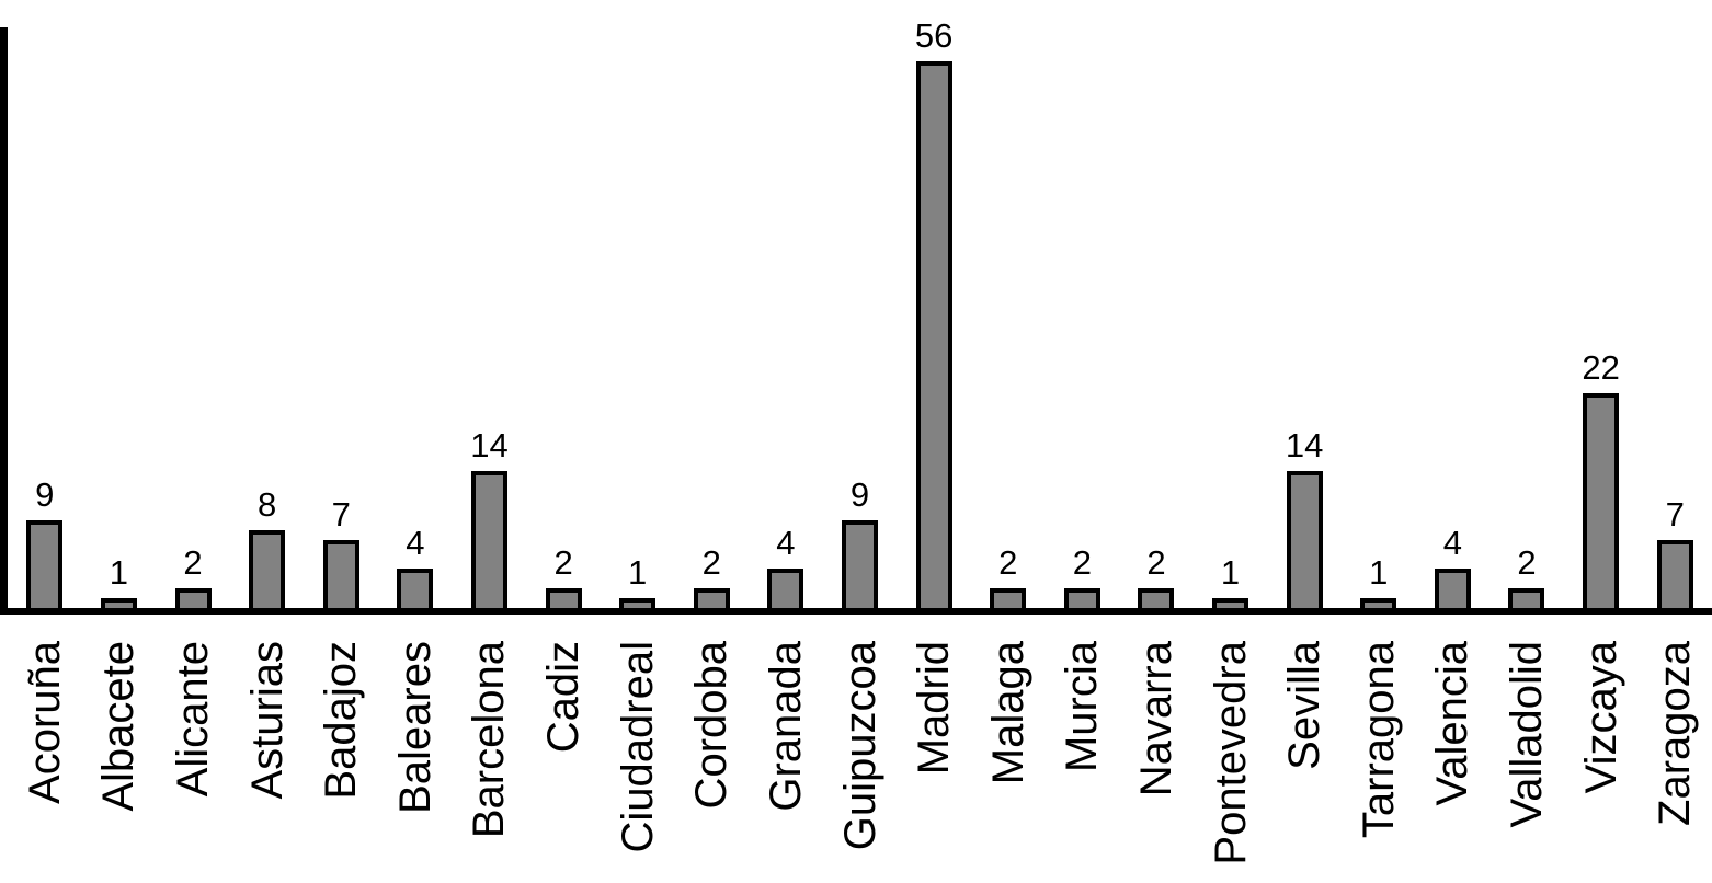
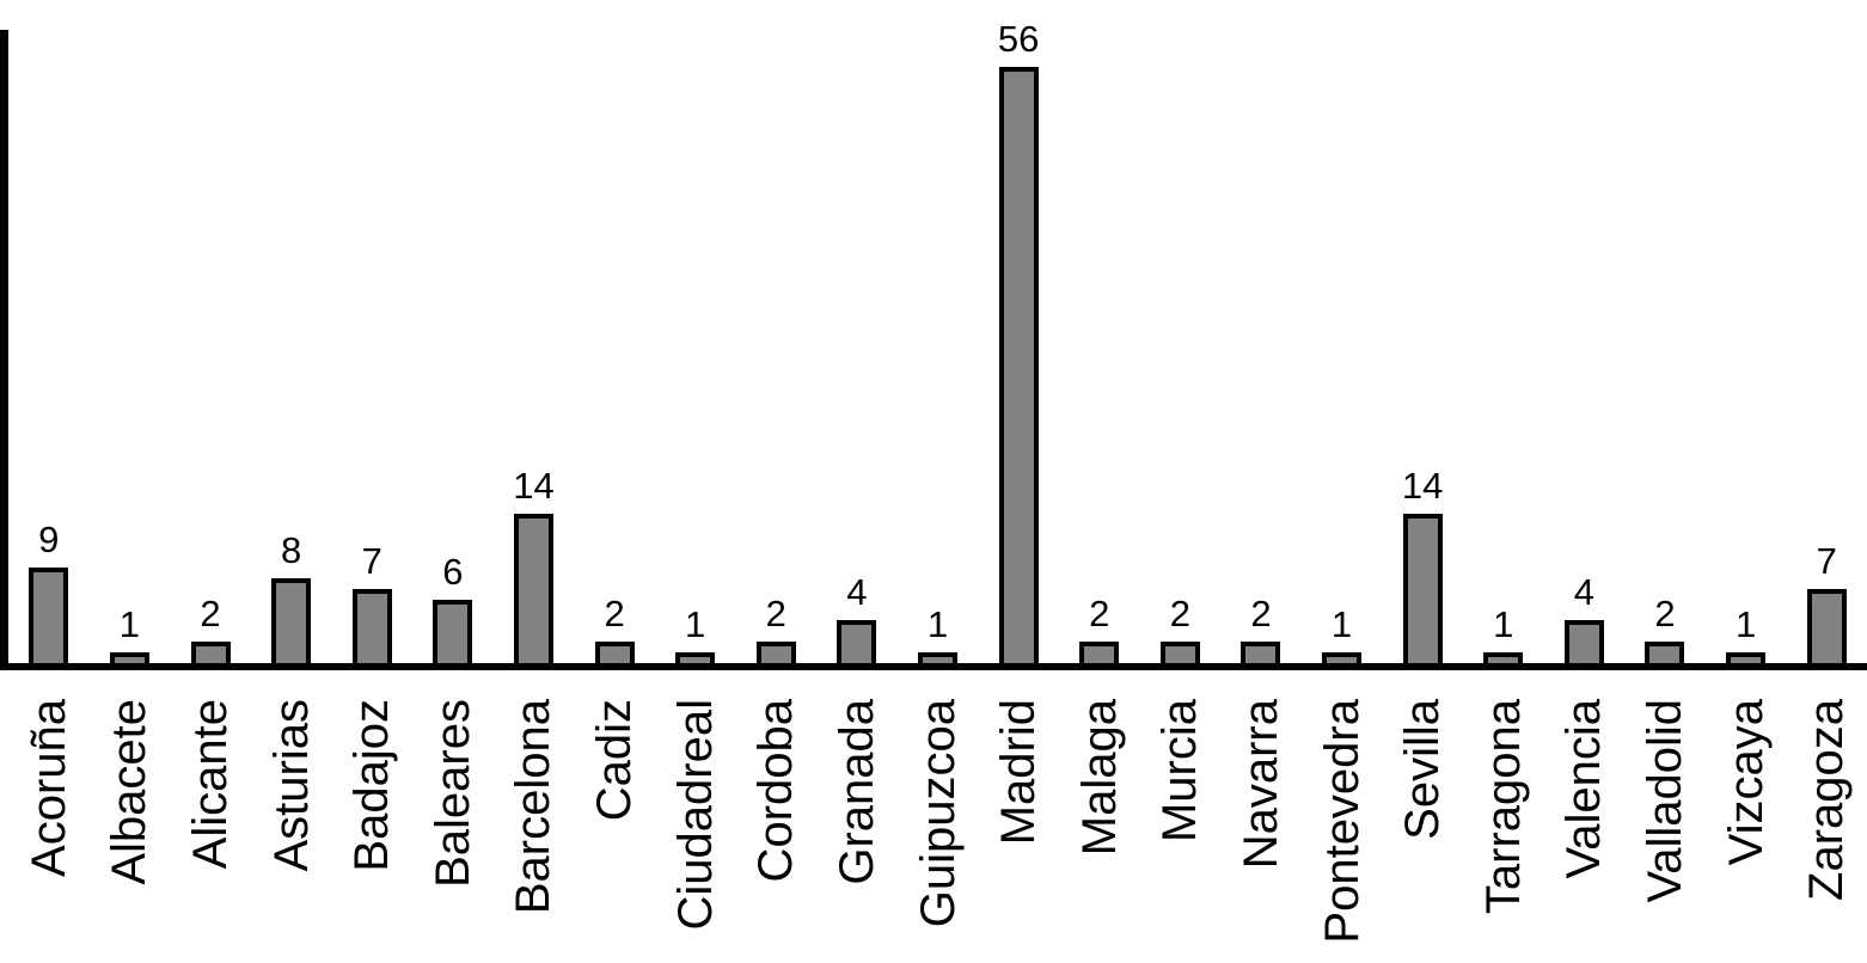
Baleares: 4 -> 6
Guipuzcoa: 9 -> 1
Vizcaya: 22 -> 1
